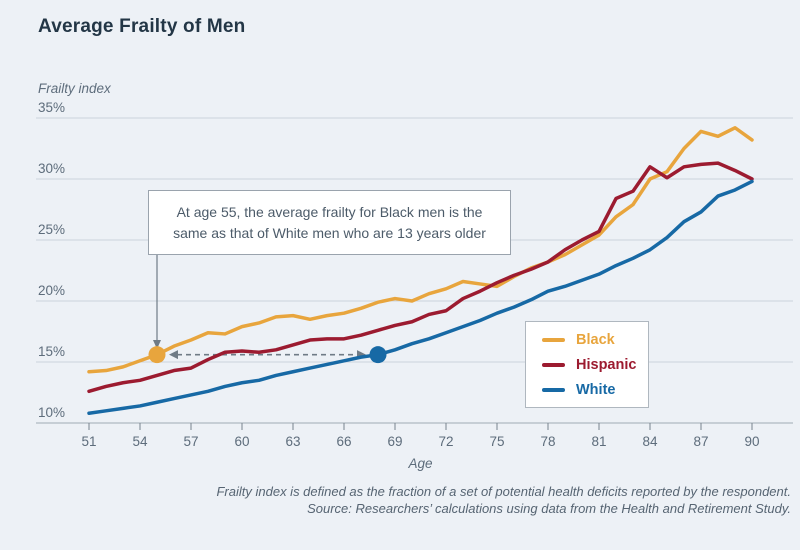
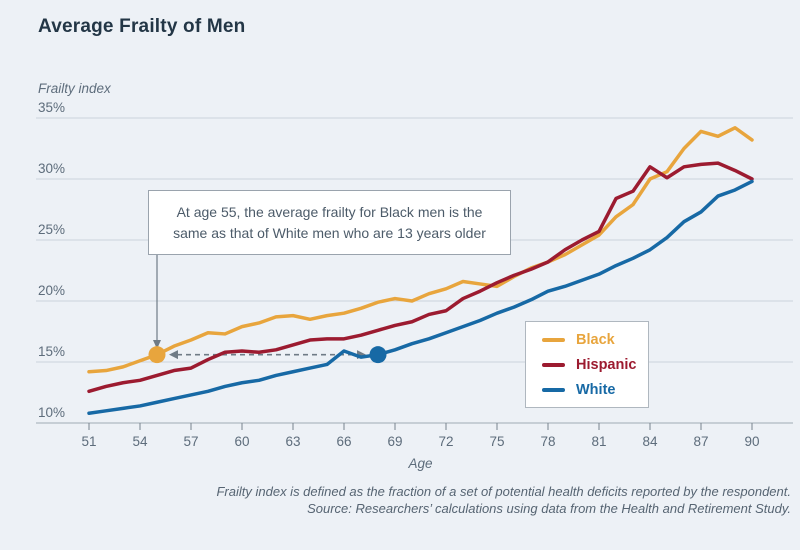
White/66: 15.1% -> 15.9%
